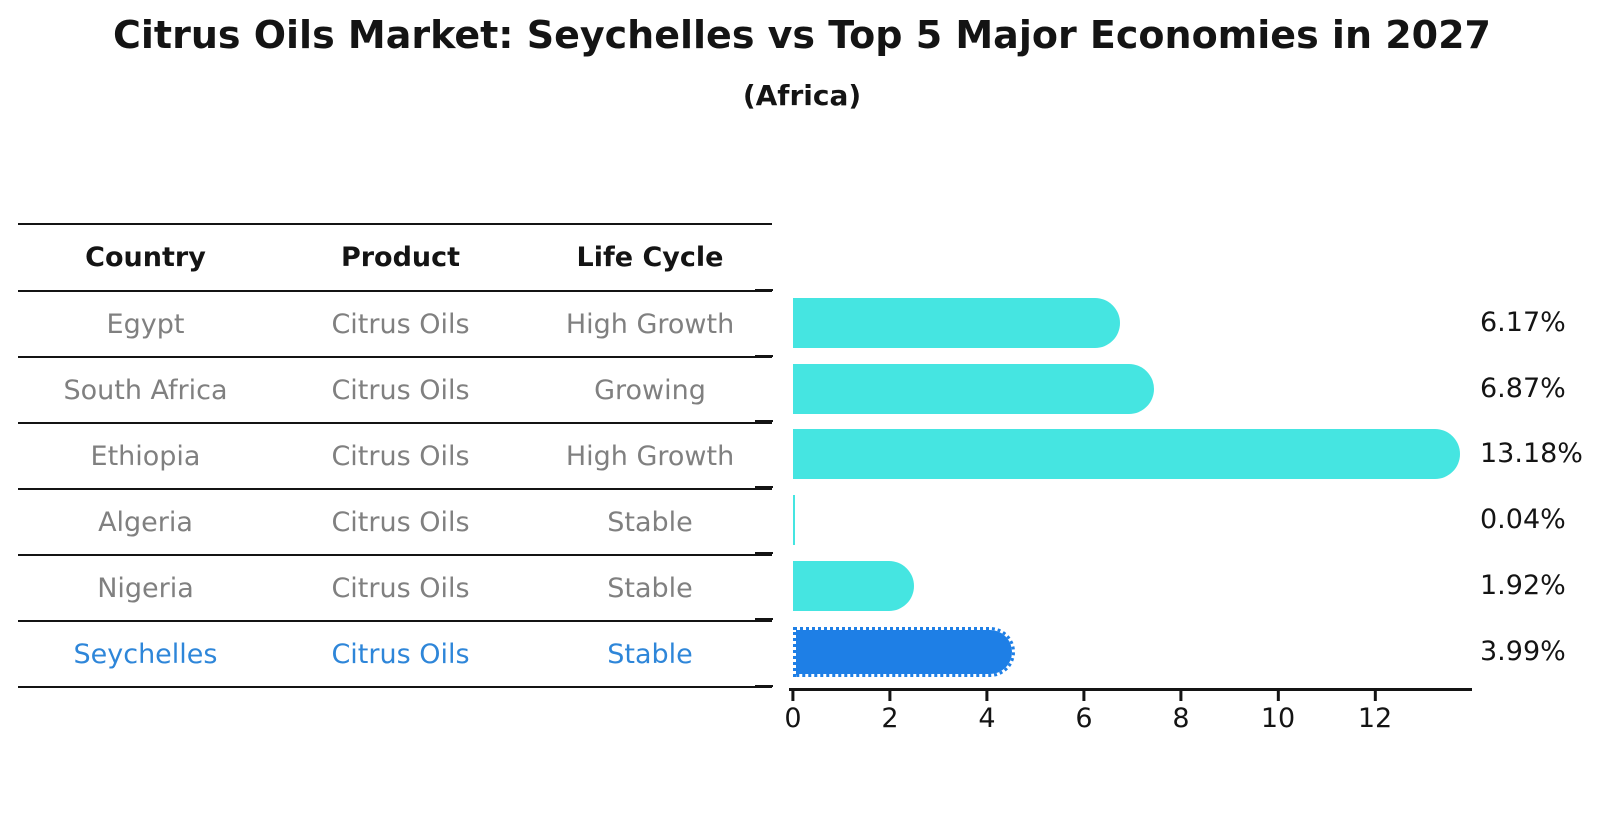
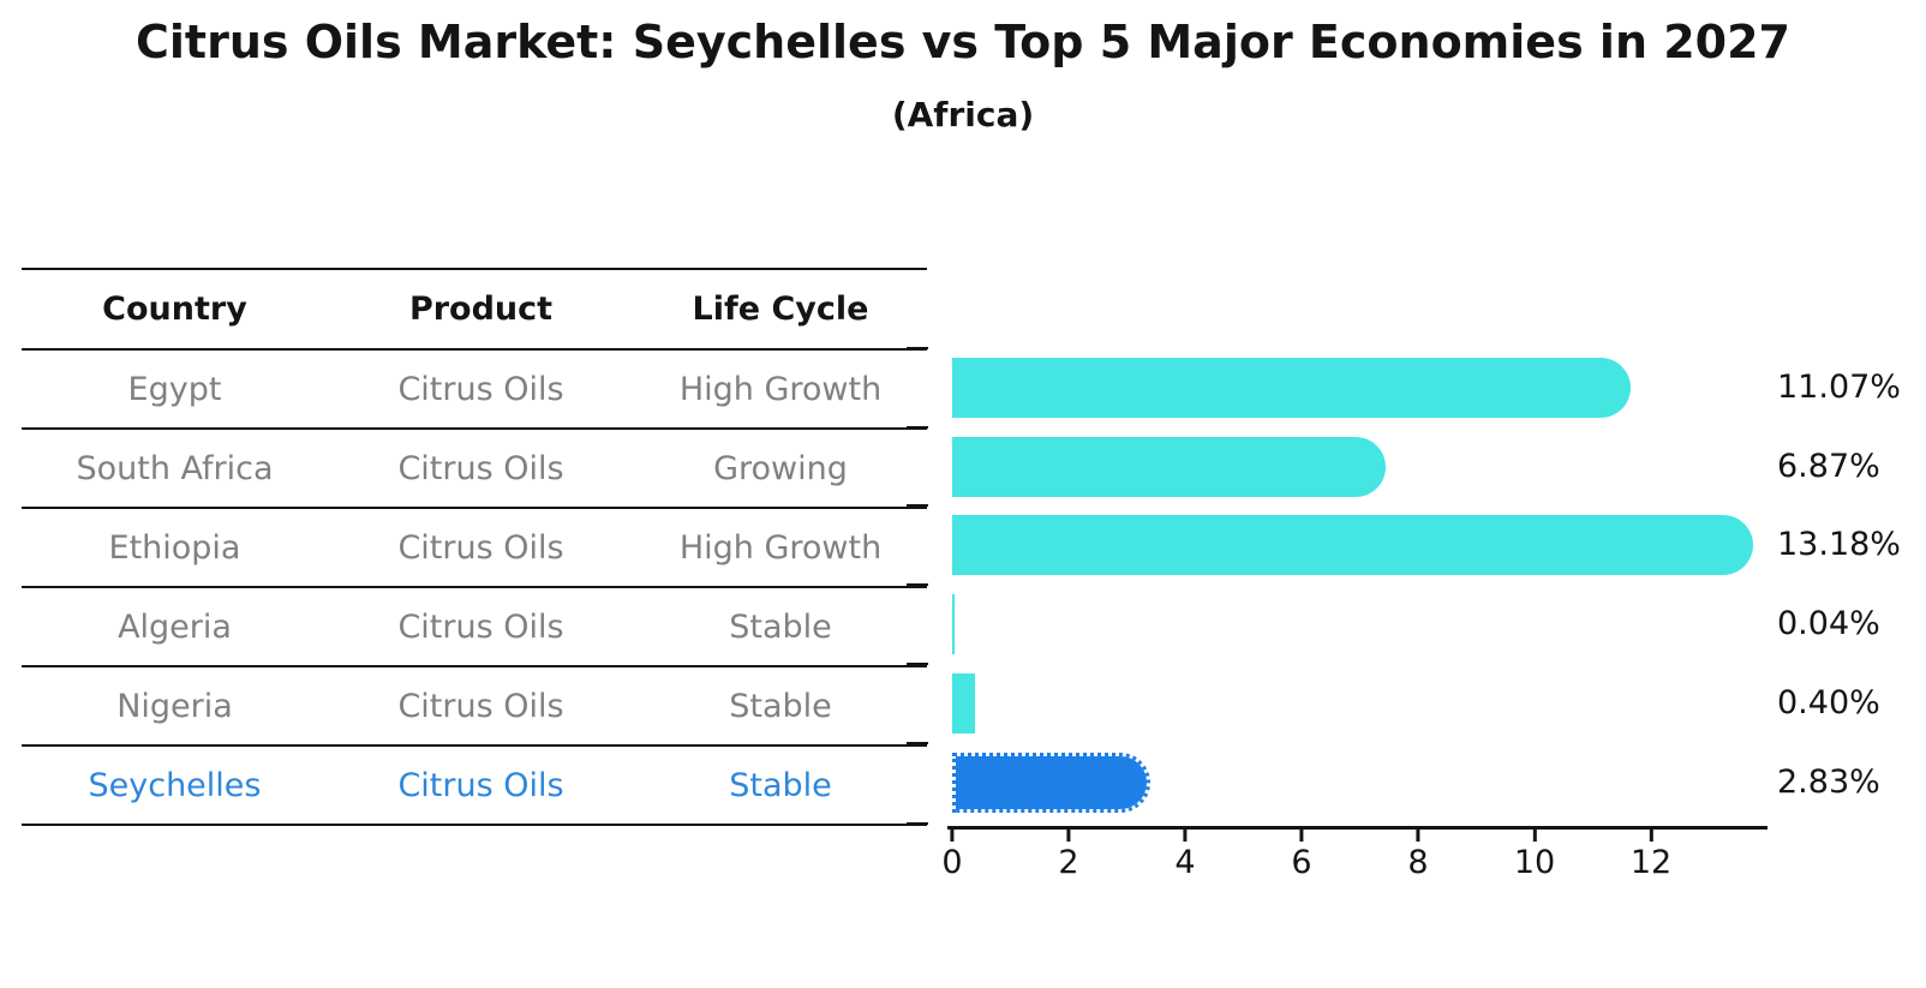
Egypt: 6.17% -> 11.07%
Nigeria: 1.92% -> 0.40%
Seychelles: 3.99% -> 2.83%
